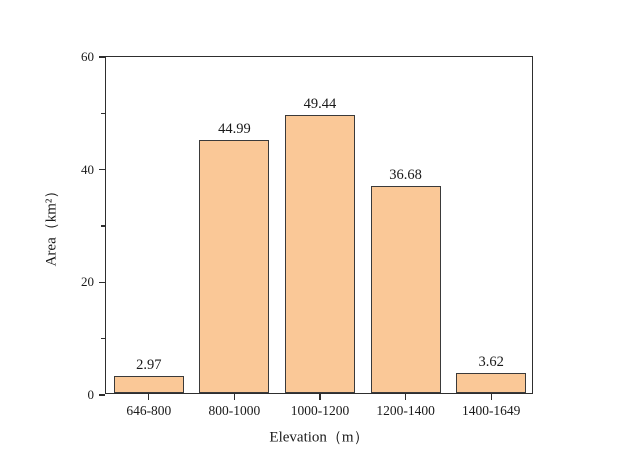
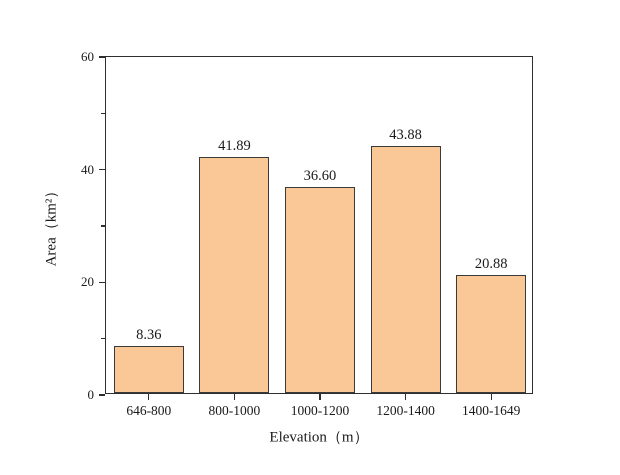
646-800: 2.97 -> 8.36
800-1000: 44.99 -> 41.89
1000-1200: 49.44 -> 36.60
1200-1400: 36.68 -> 43.88
1400-1649: 3.62 -> 20.88
